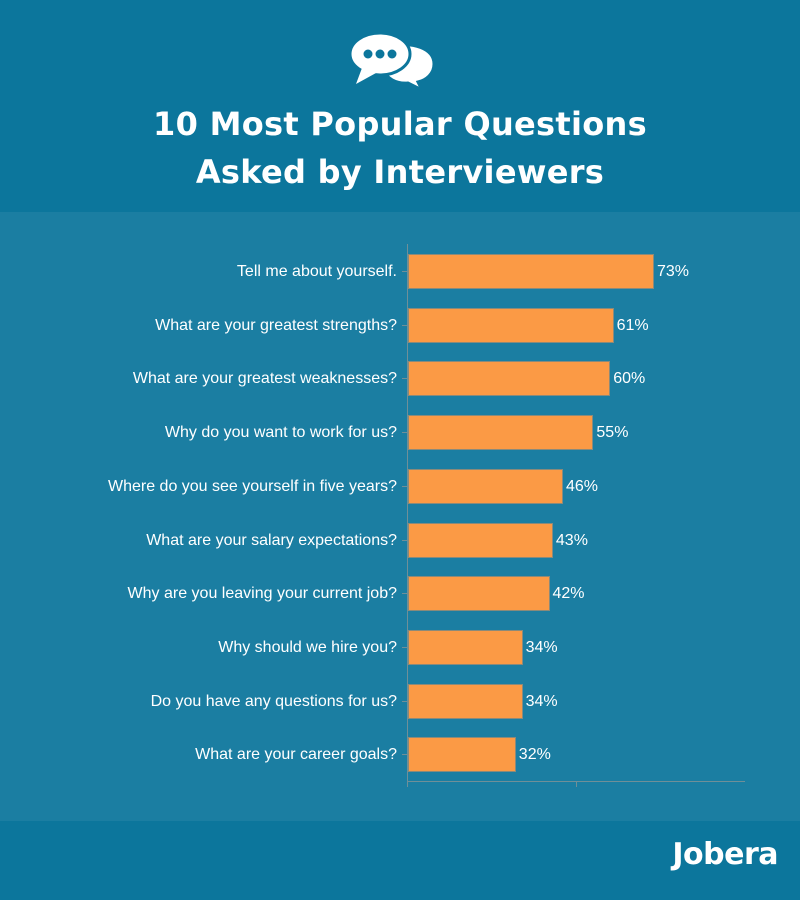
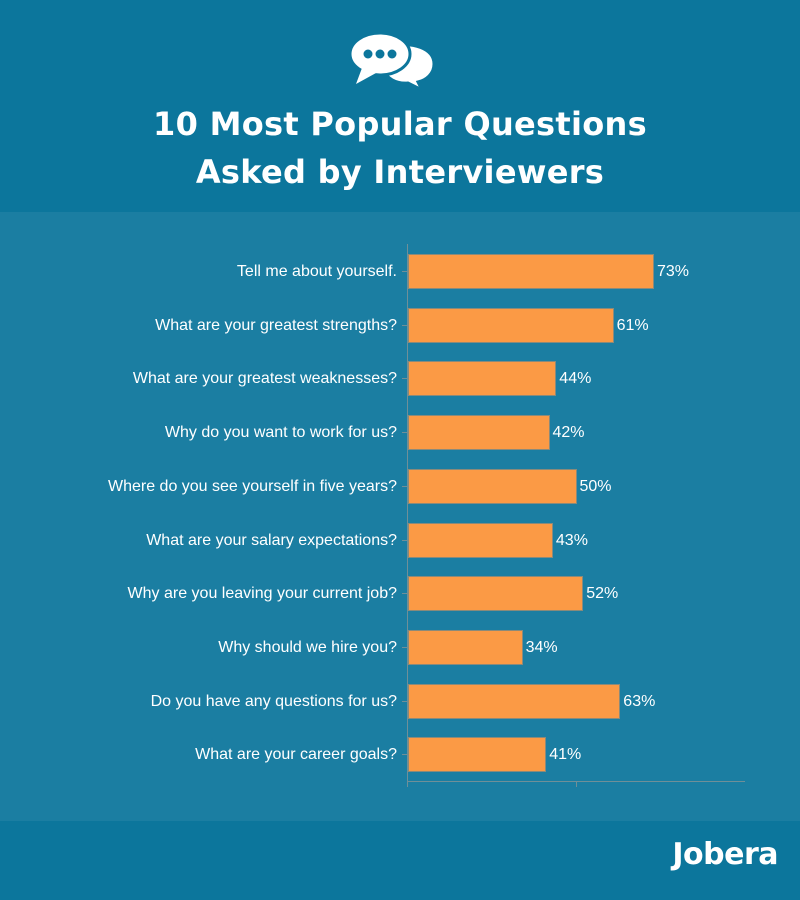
What are your greatest weaknesses?: 60% -> 44%
Why do you want to work for us?: 55% -> 42%
Where do you see yourself in five years?: 46% -> 50%
Why are you leaving your current job?: 42% -> 52%
Do you have any questions for us?: 34% -> 63%
What are your career goals?: 32% -> 41%
